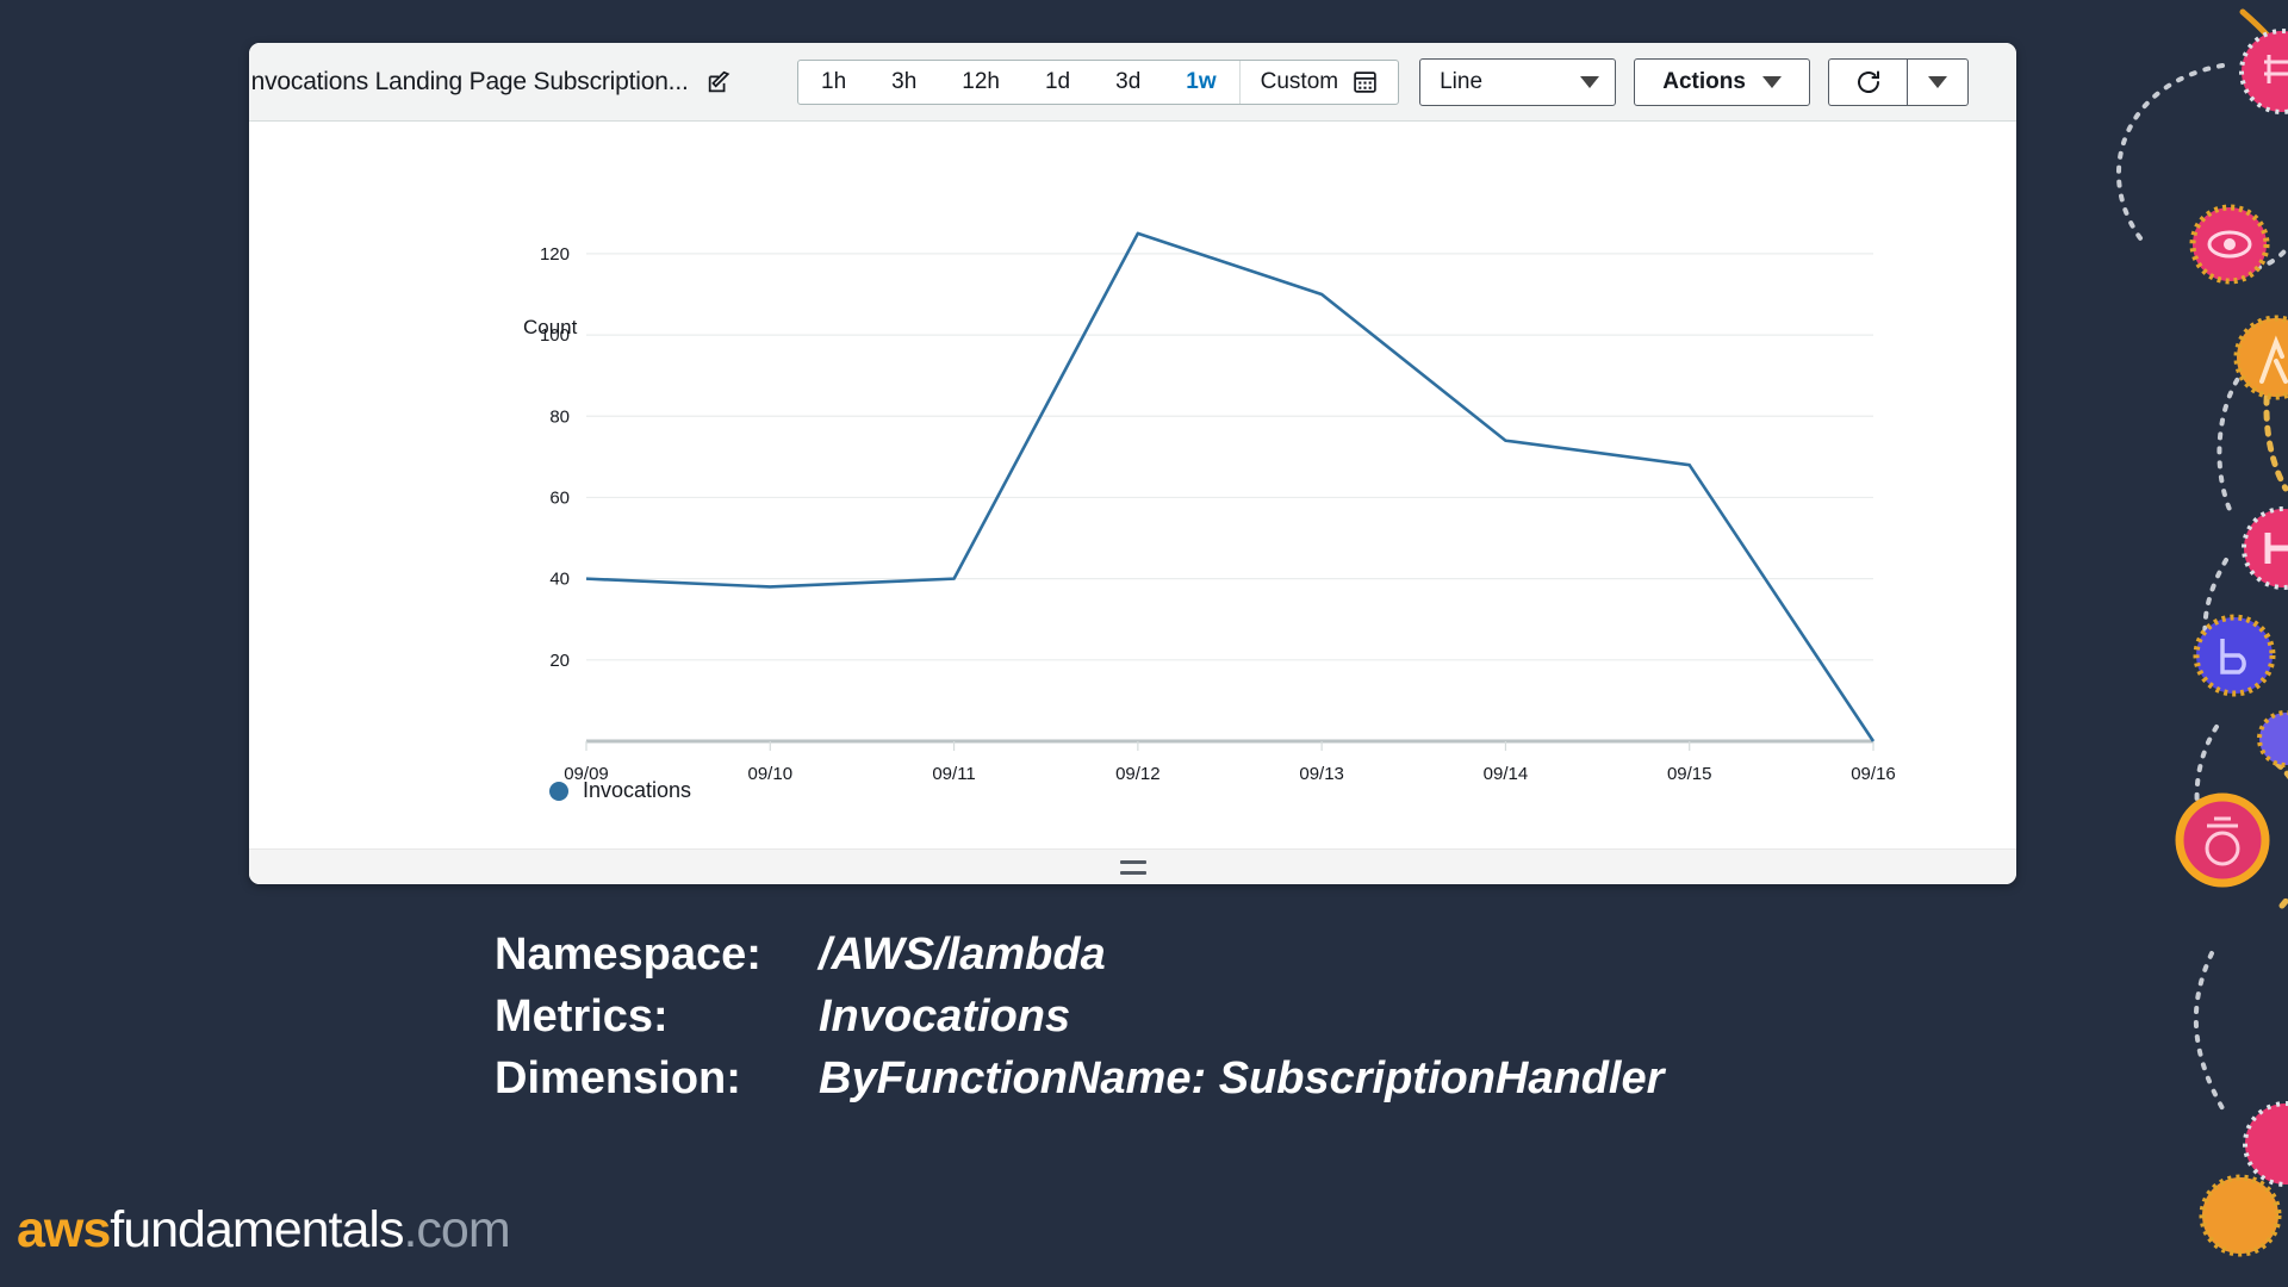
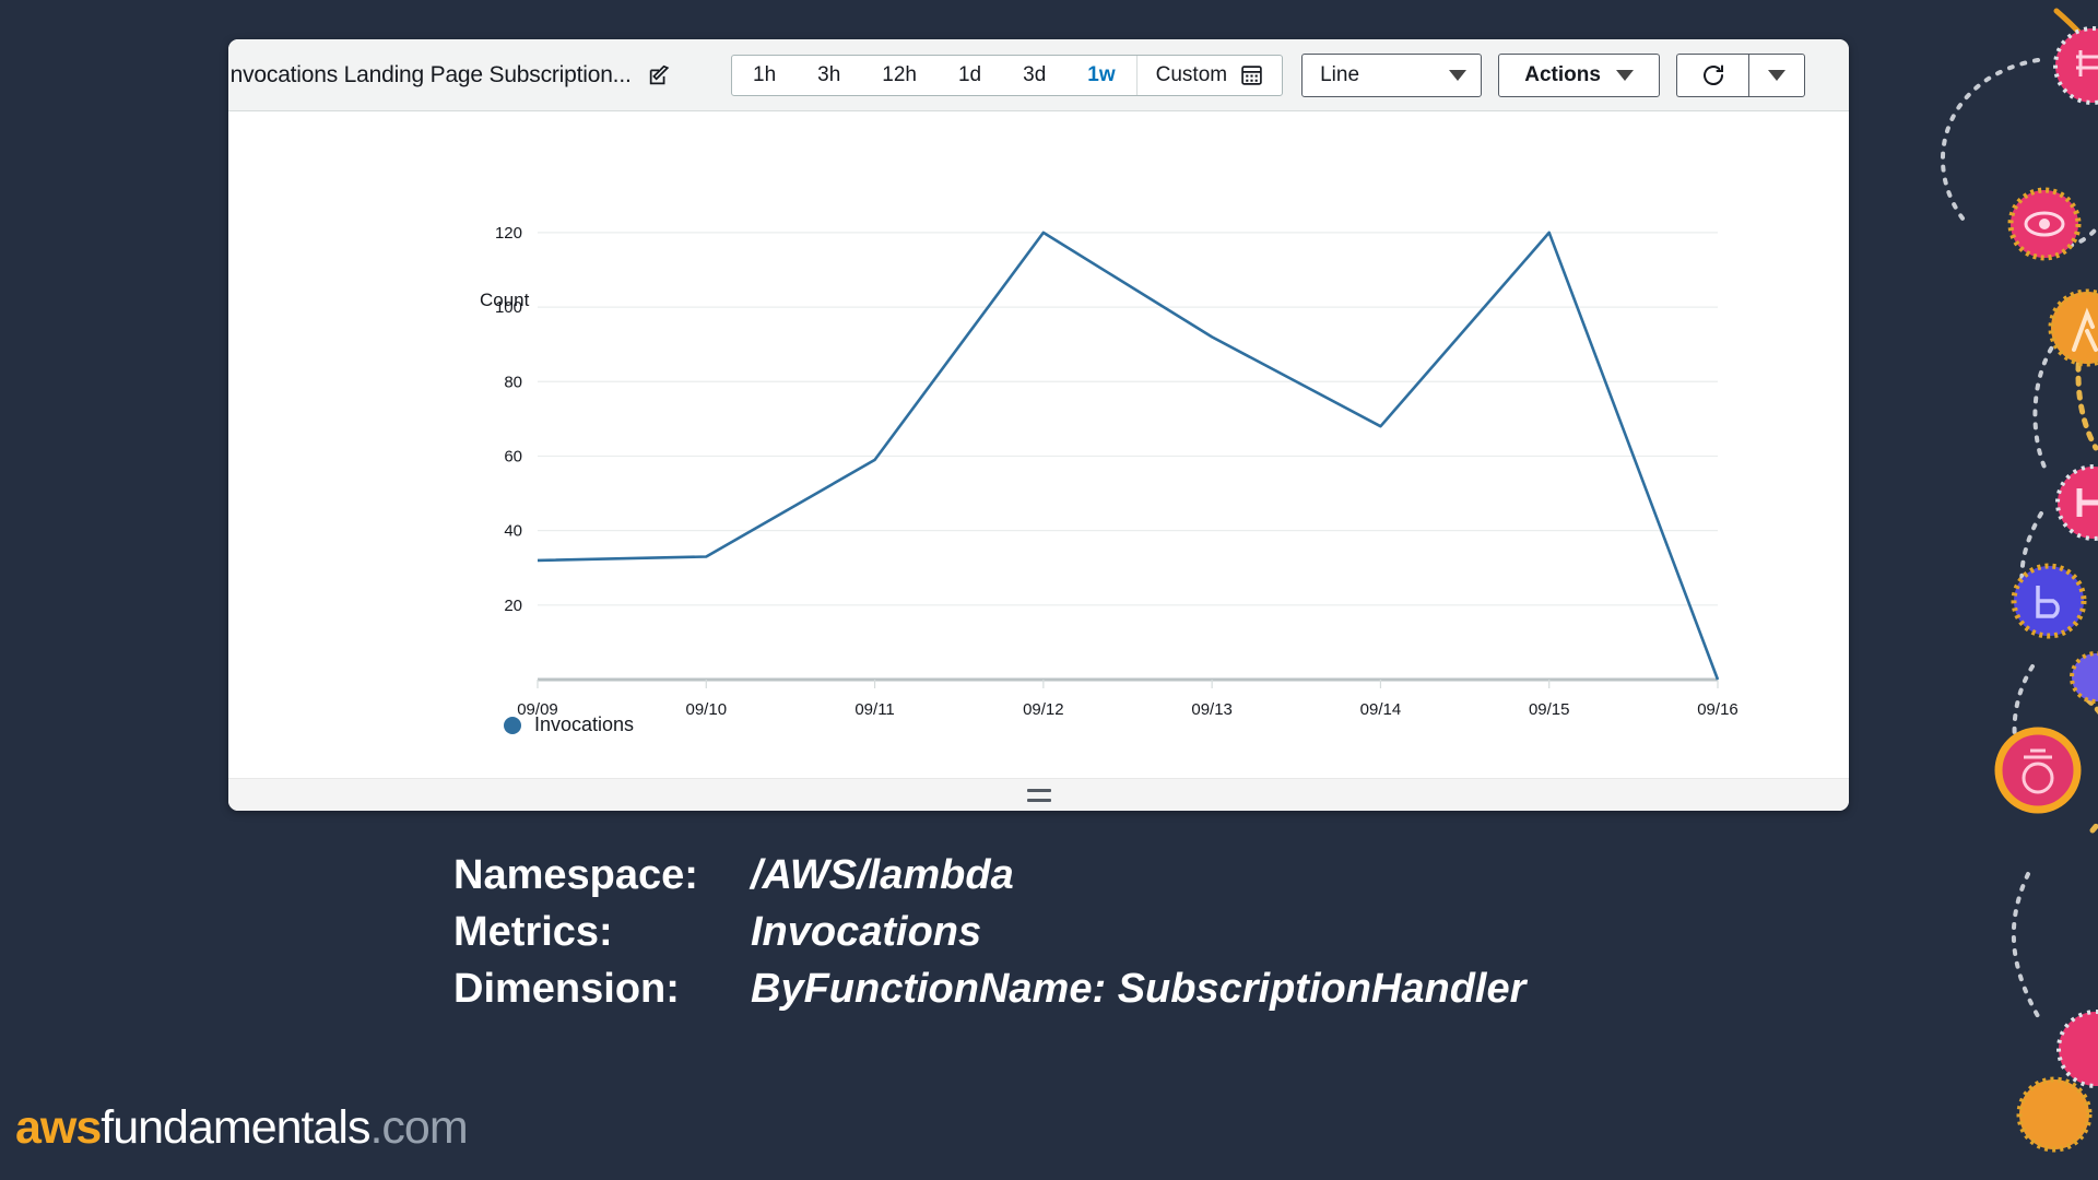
09/09: 40 -> 32
09/10: 38 -> 33
09/11: 40 -> 59
09/12: 125 -> 120
09/13: 110 -> 92
09/14: 74 -> 68
09/15: 68 -> 120
